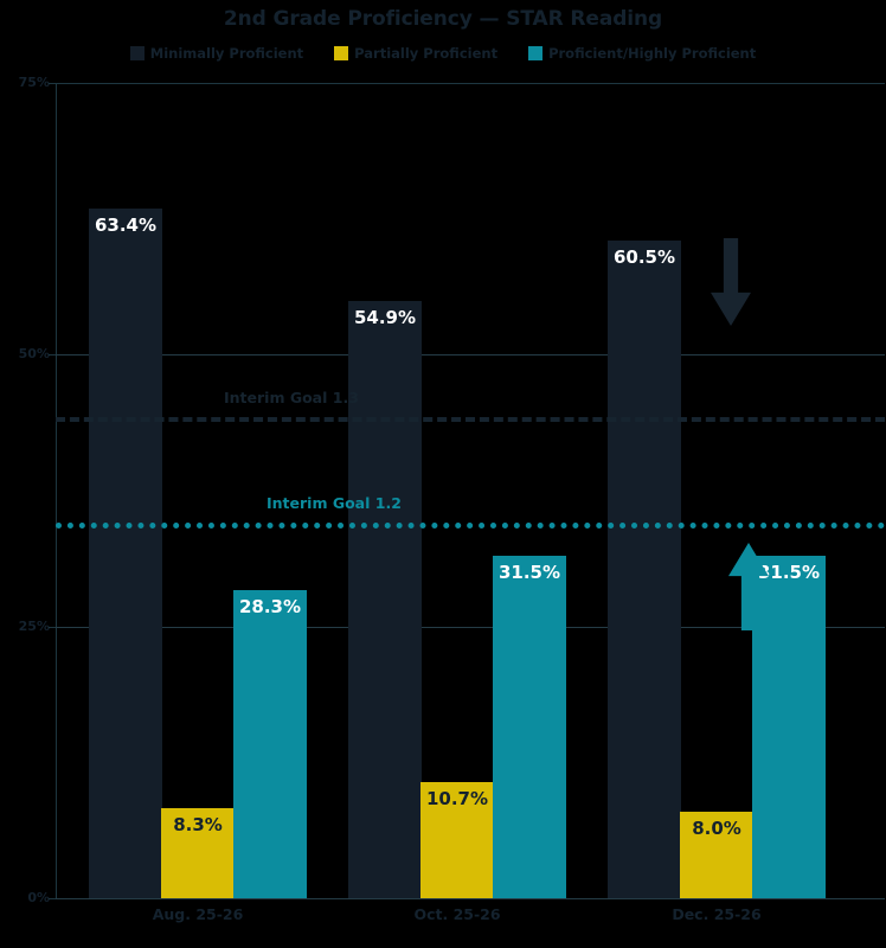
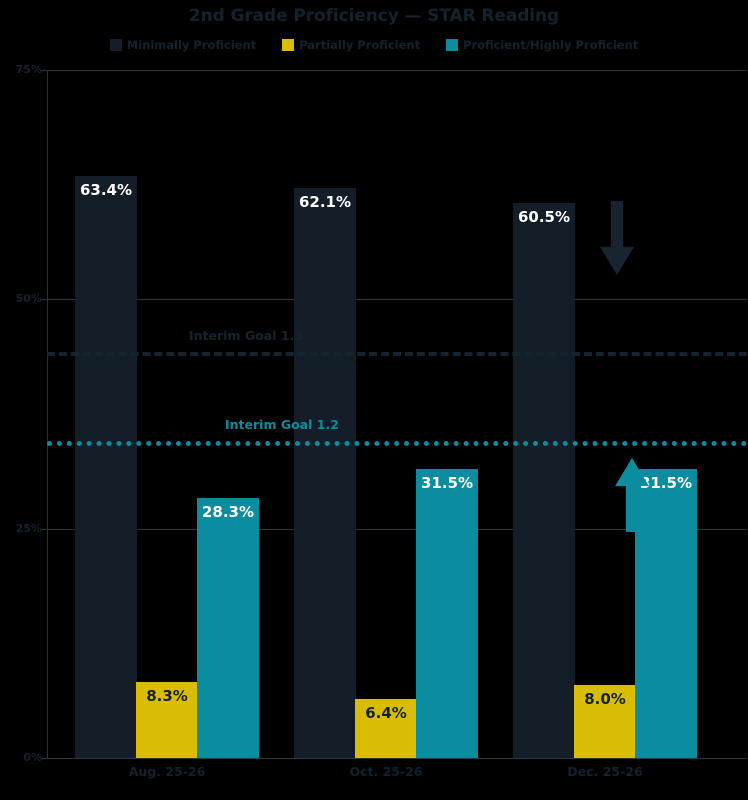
Minimally Proficient/Oct. 25-26: 54.9% -> 62.1%
Partially Proficient/Oct. 25-26: 10.7% -> 6.4%
